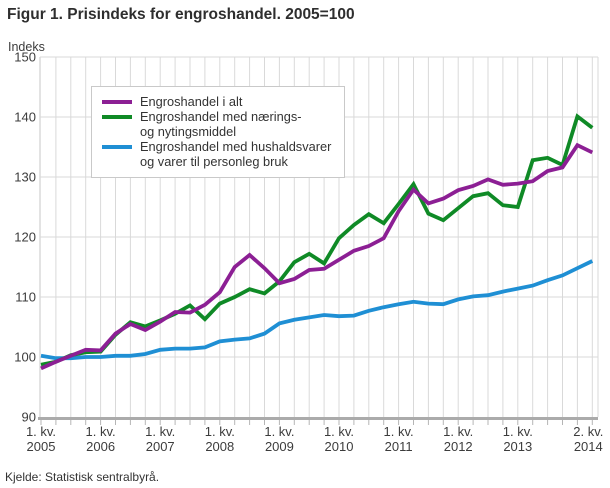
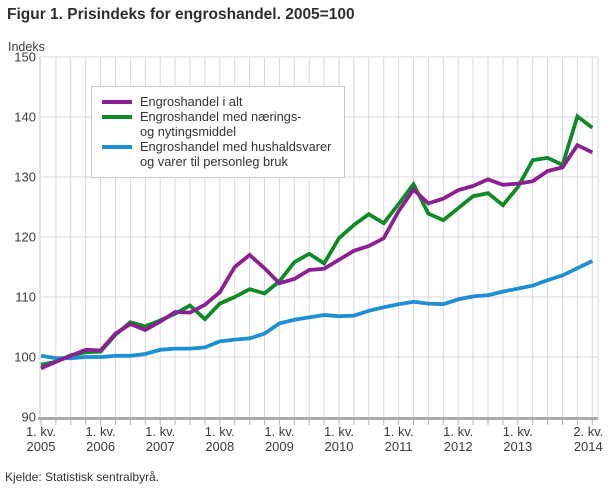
Engroshandel med nærings- og nytingsmiddel/1. kv. 2013: 125 -> 128
